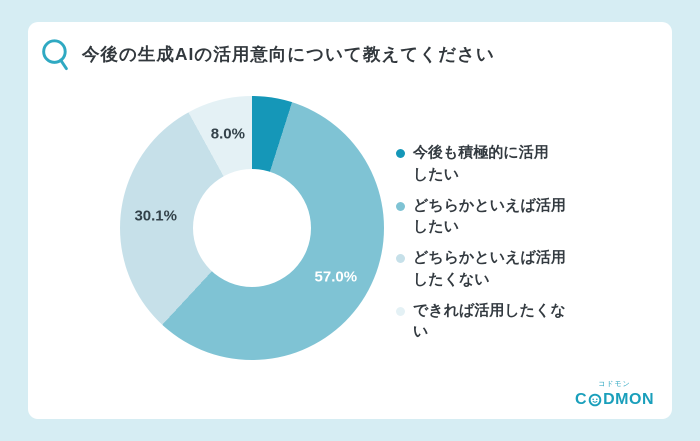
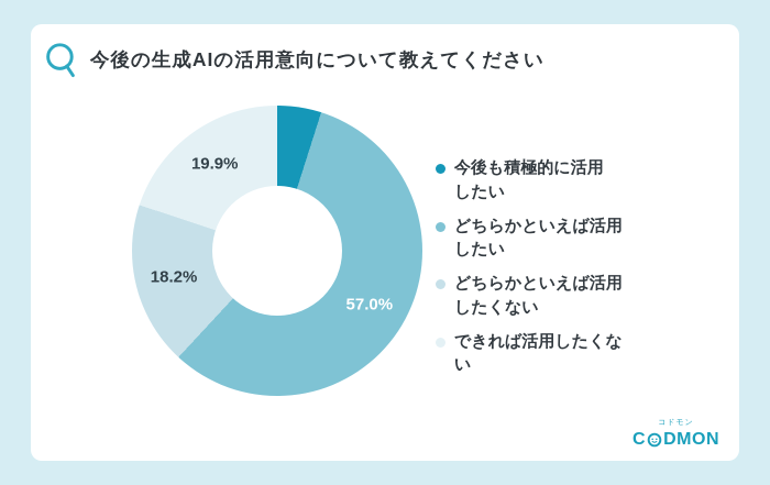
どちらかといえば活用したくない: 30.1% -> 18.2%
できれば活用したくない: 8.0% -> 19.9%
